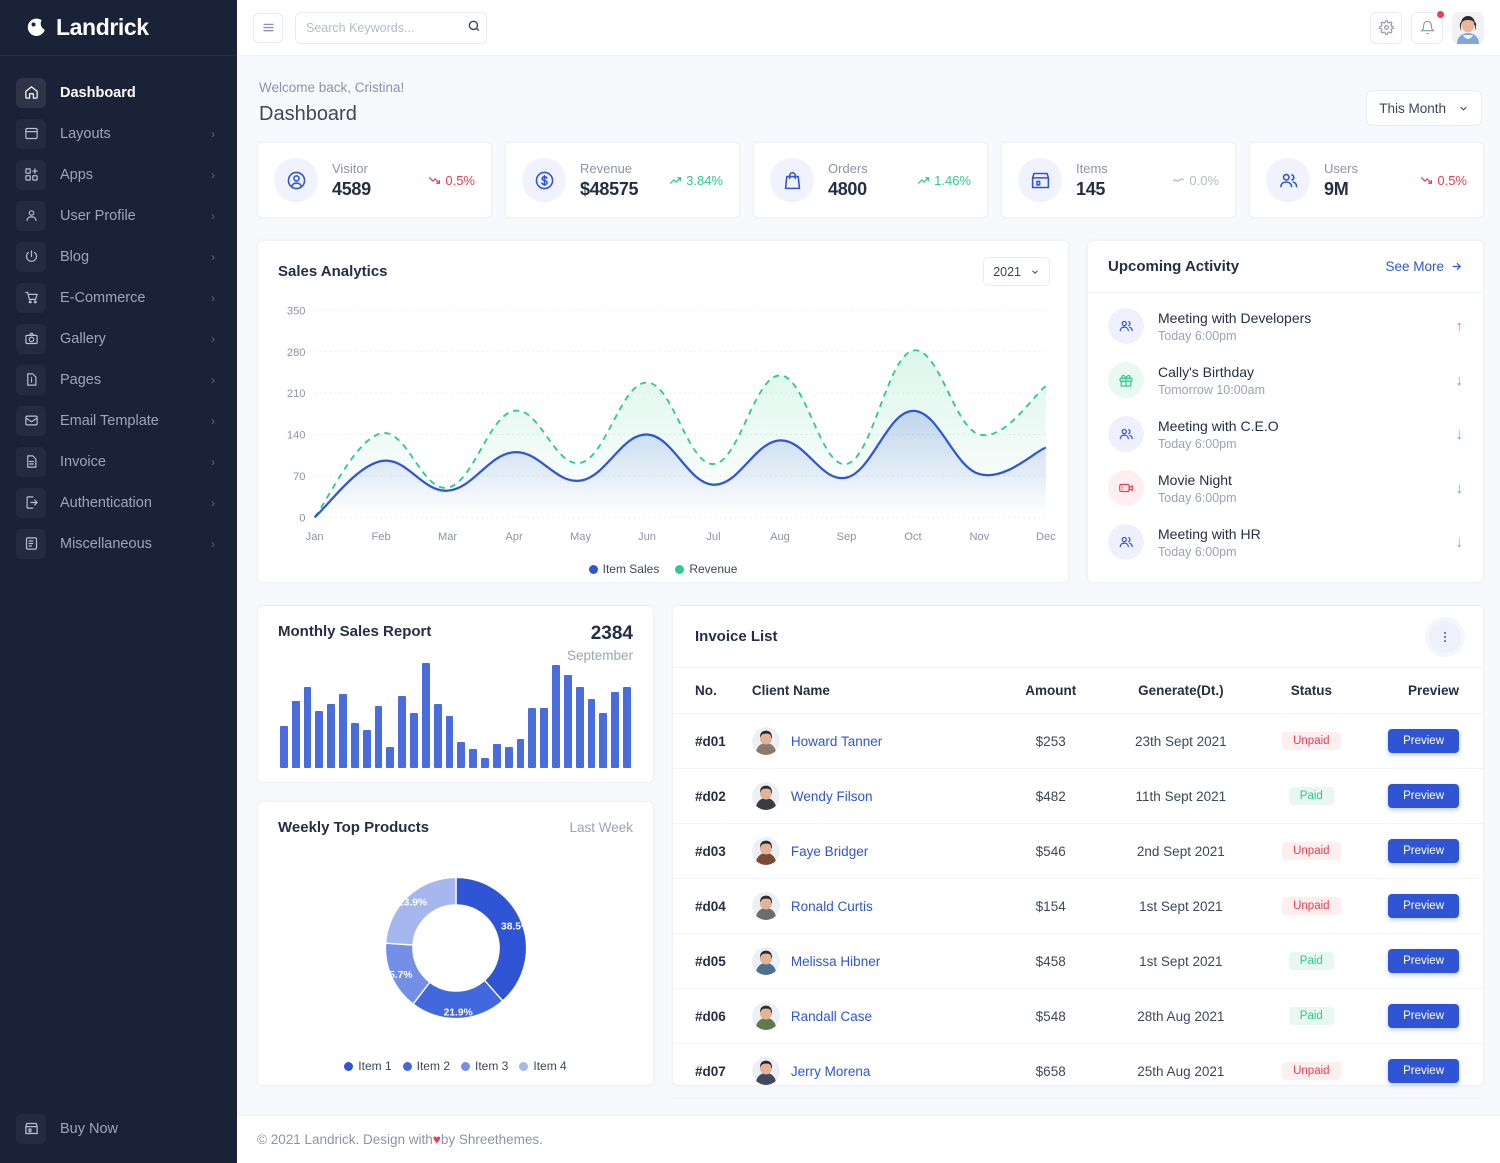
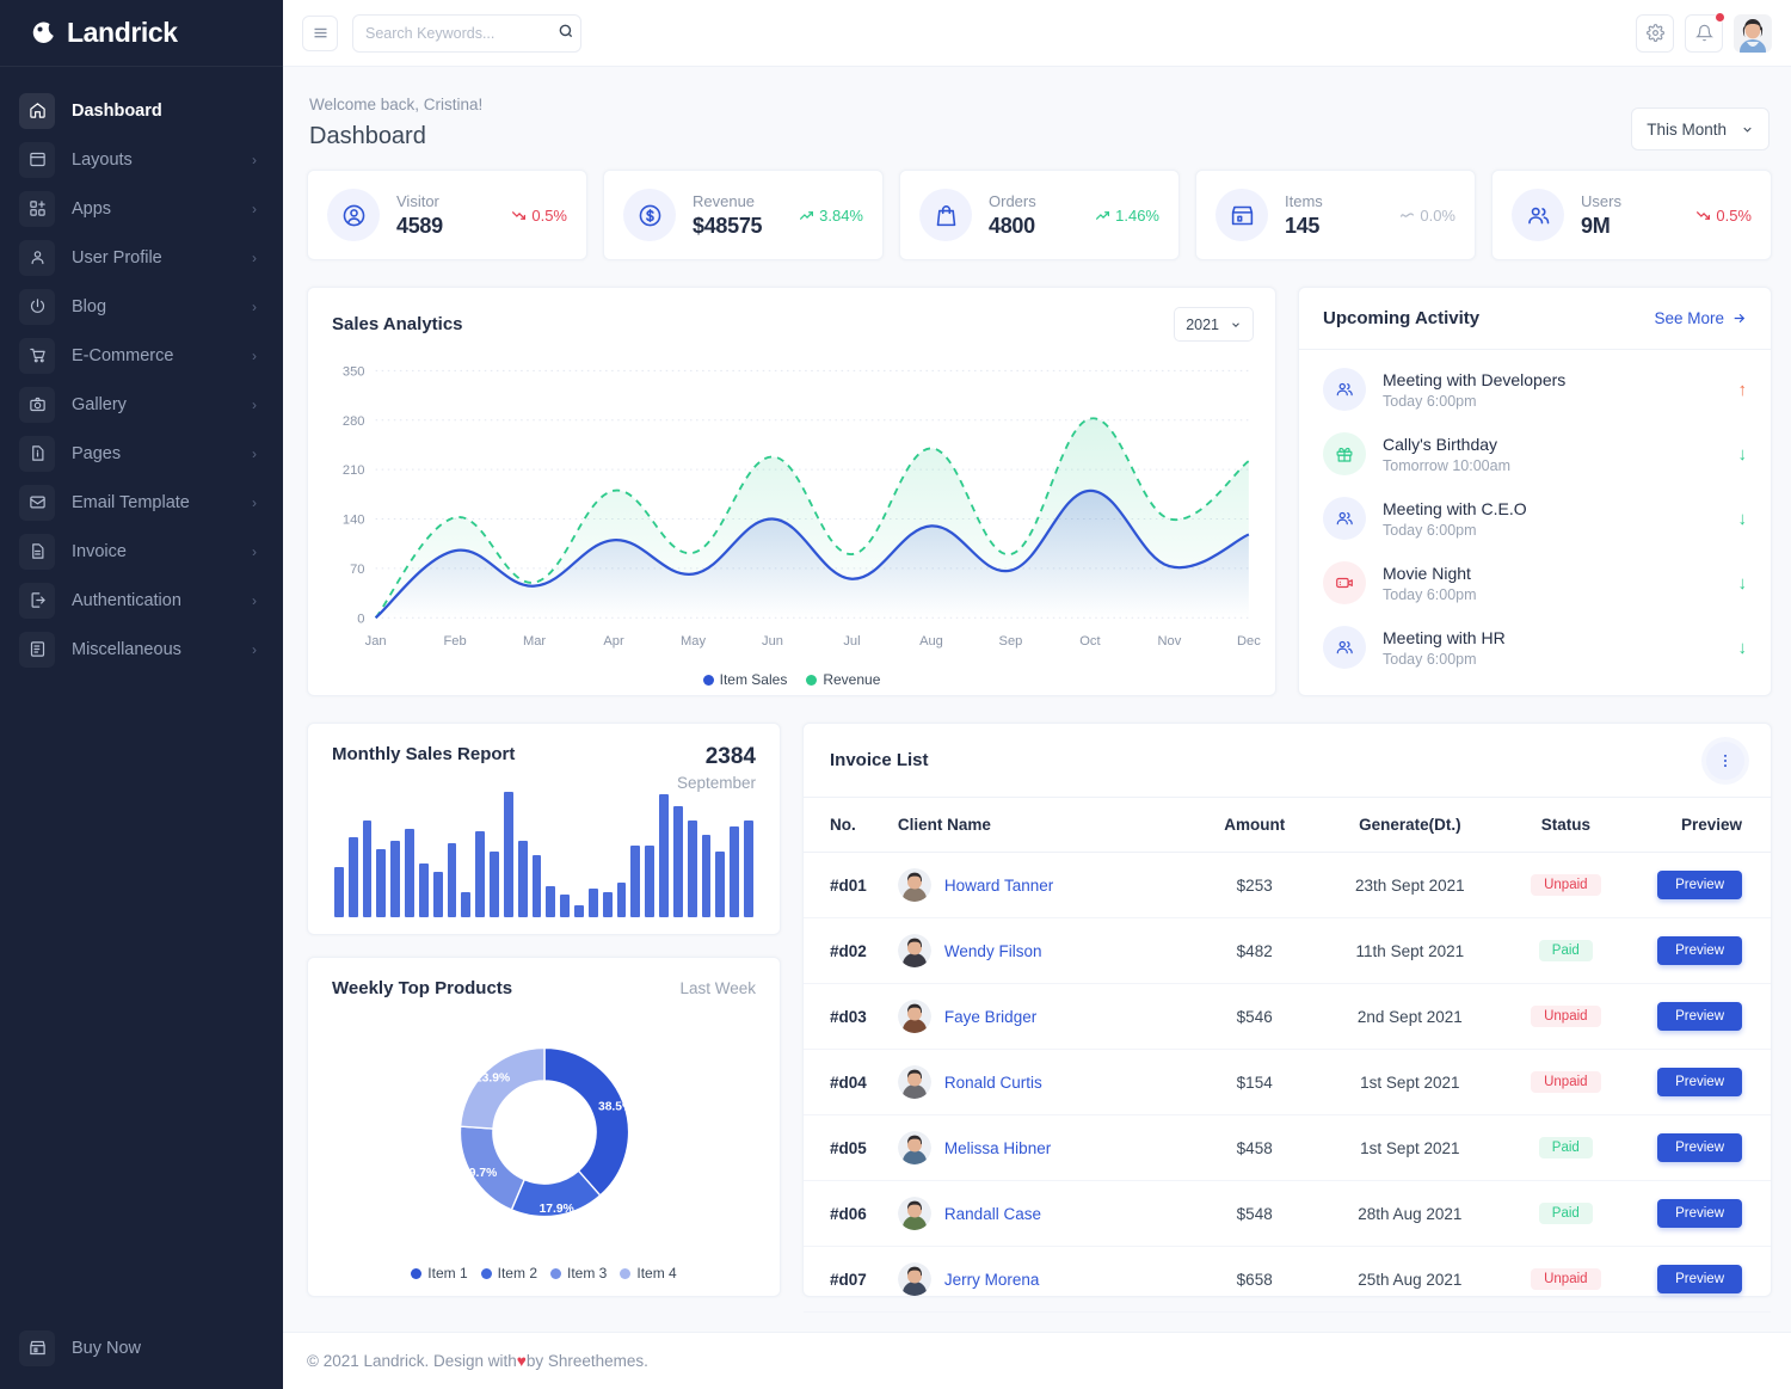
Weekly Top Products/Item 2: 21.9% -> 17.9%
Weekly Top Products/Item 3: 15.7% -> 19.7%
